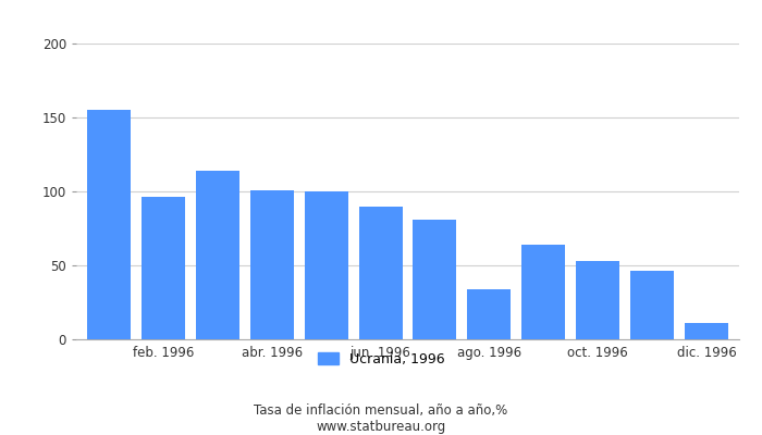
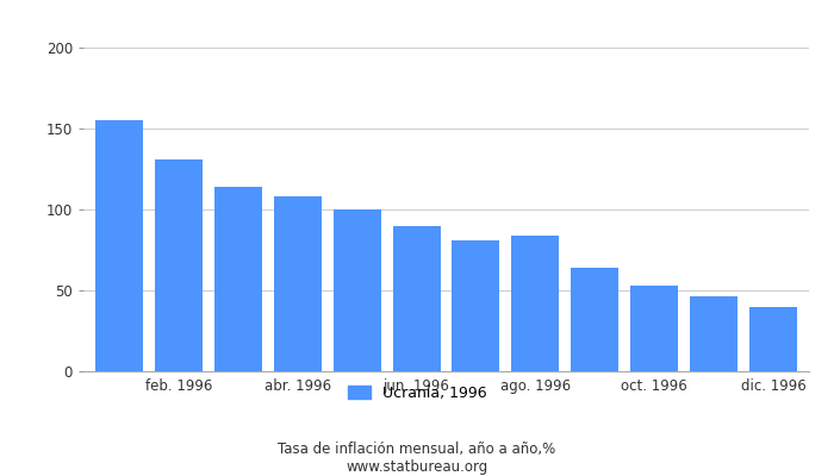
feb. 1996: 96 -> 131
abr. 1996: 101 -> 108
ago. 1996: 34 -> 84
dic. 1996: 11 -> 40
